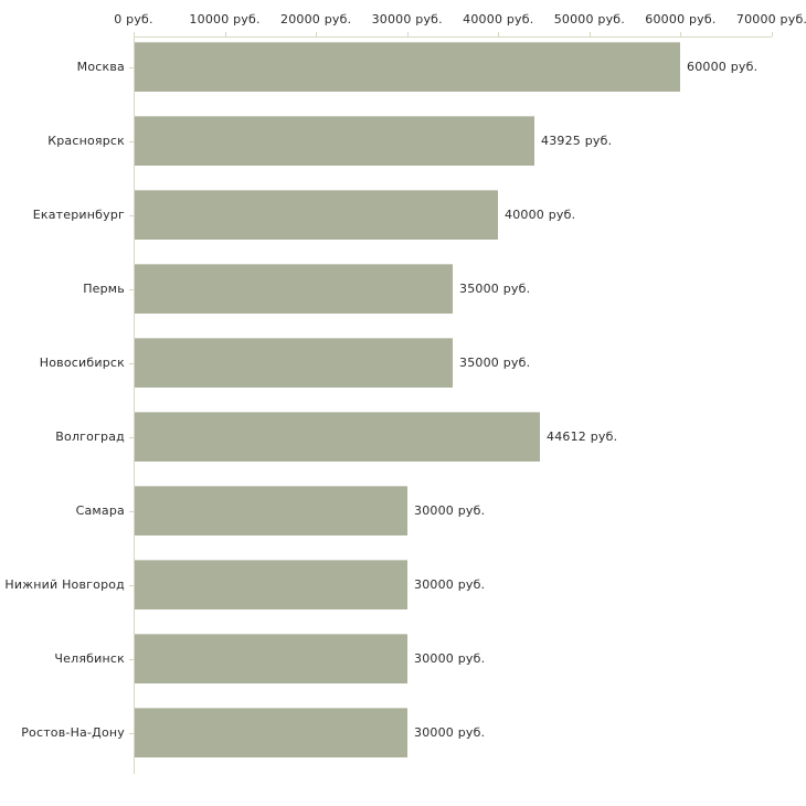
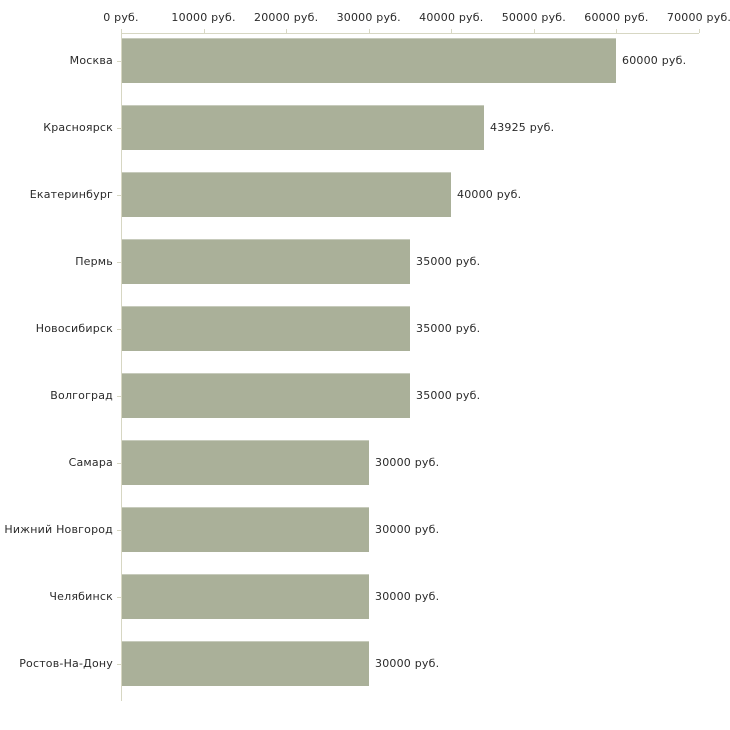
Волгоград: 44612 -> 35000
